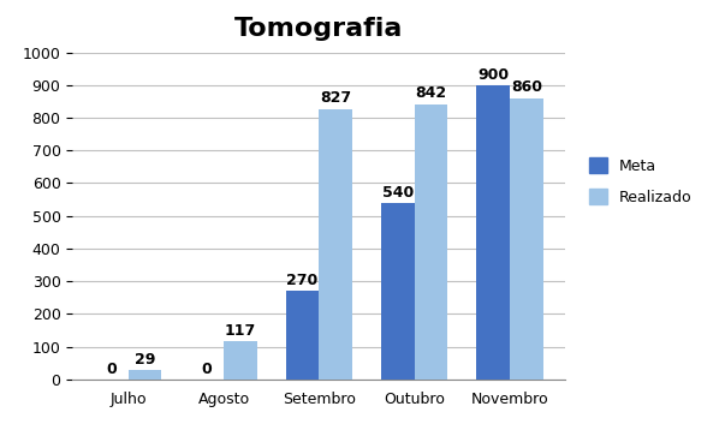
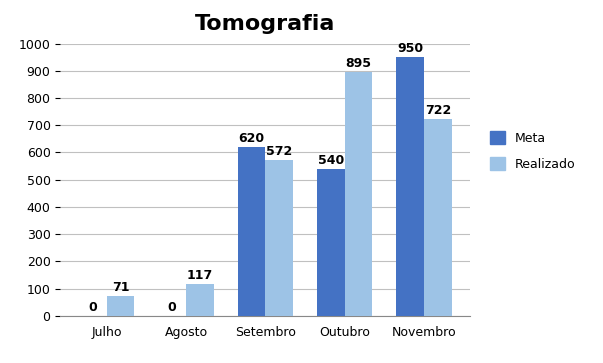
Realizado/Julho: 29 -> 71
Meta/Setembro: 270 -> 620
Realizado/Setembro: 827 -> 572
Realizado/Outubro: 842 -> 895
Meta/Novembro: 900 -> 950
Realizado/Novembro: 860 -> 722
